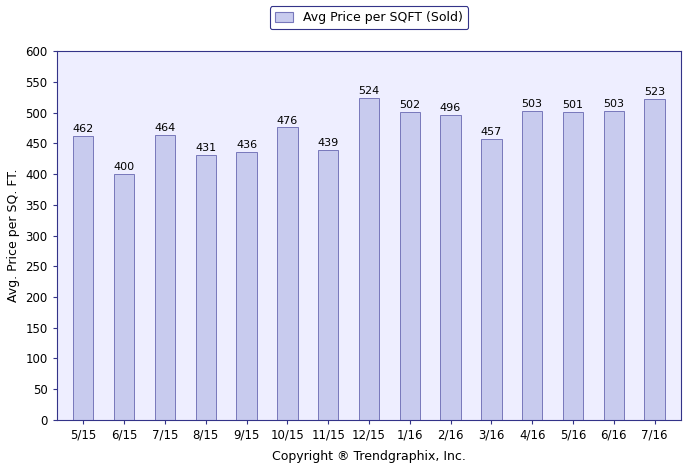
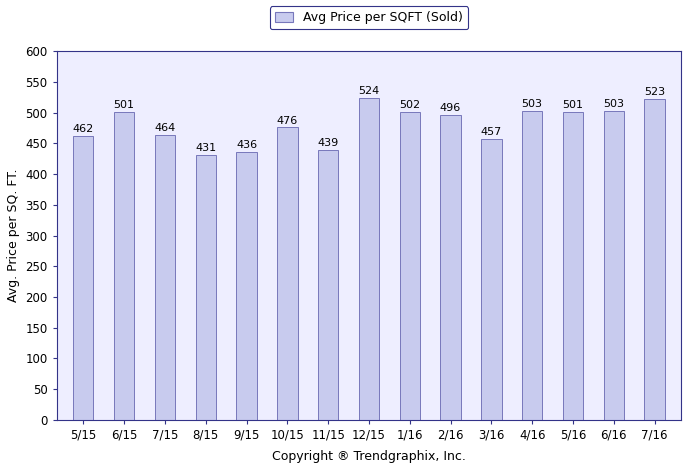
6/15: 400 -> 501
